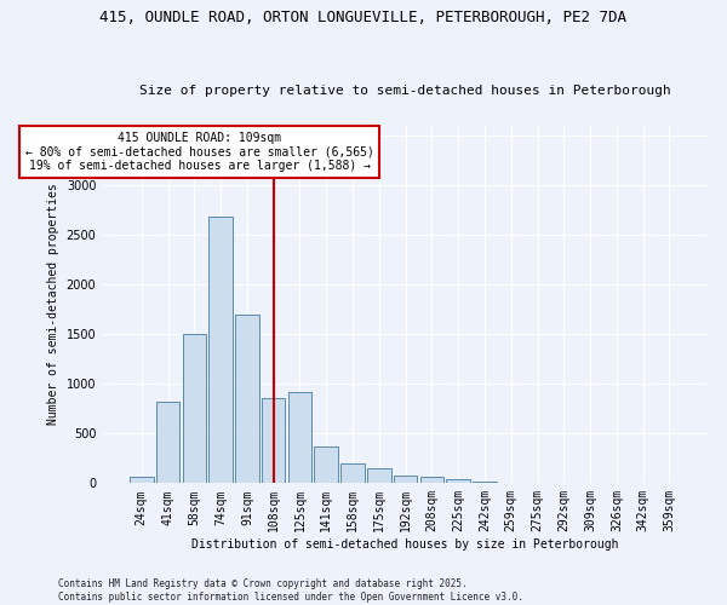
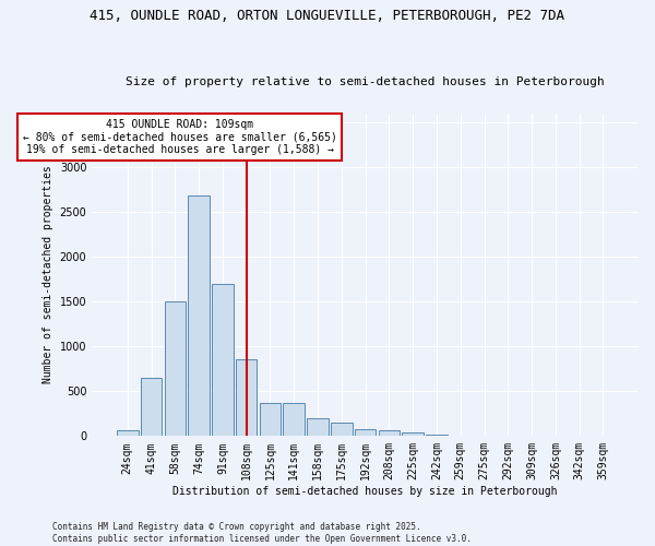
41sqm: 820 -> 650
125sqm: 920 -> 380
